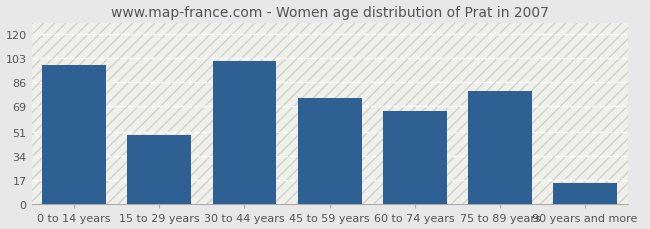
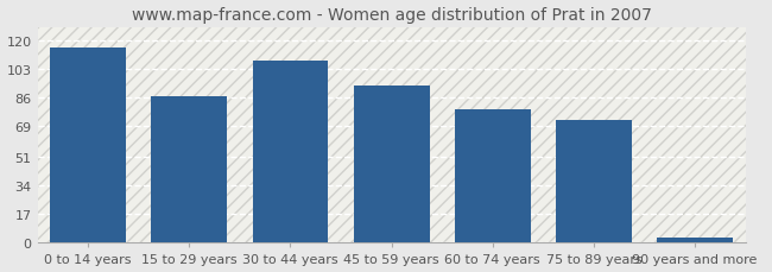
0 to 14 years: 98 -> 116
15 to 29 years: 49 -> 87
30 to 44 years: 101 -> 108
45 to 59 years: 75 -> 93
60 to 74 years: 66 -> 79
75 to 89 years: 80 -> 73
90 years and more: 15 -> 3
